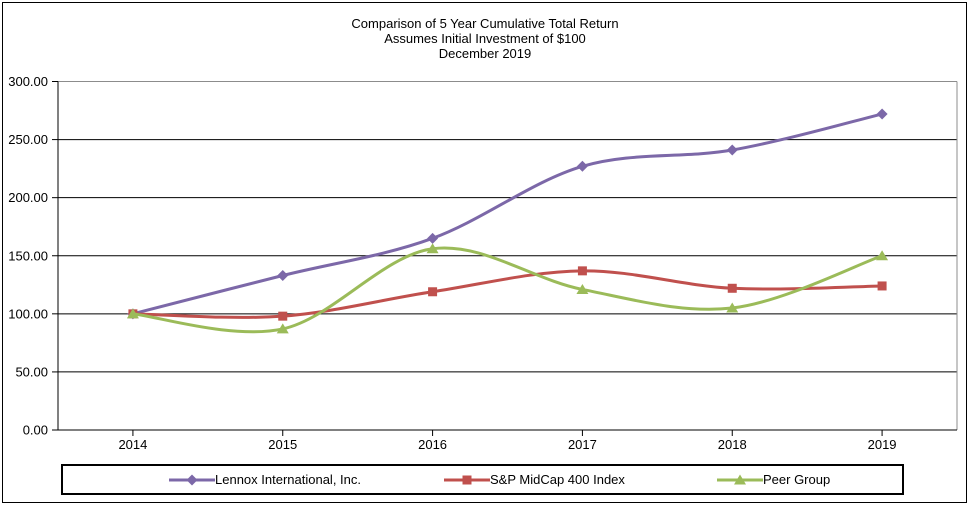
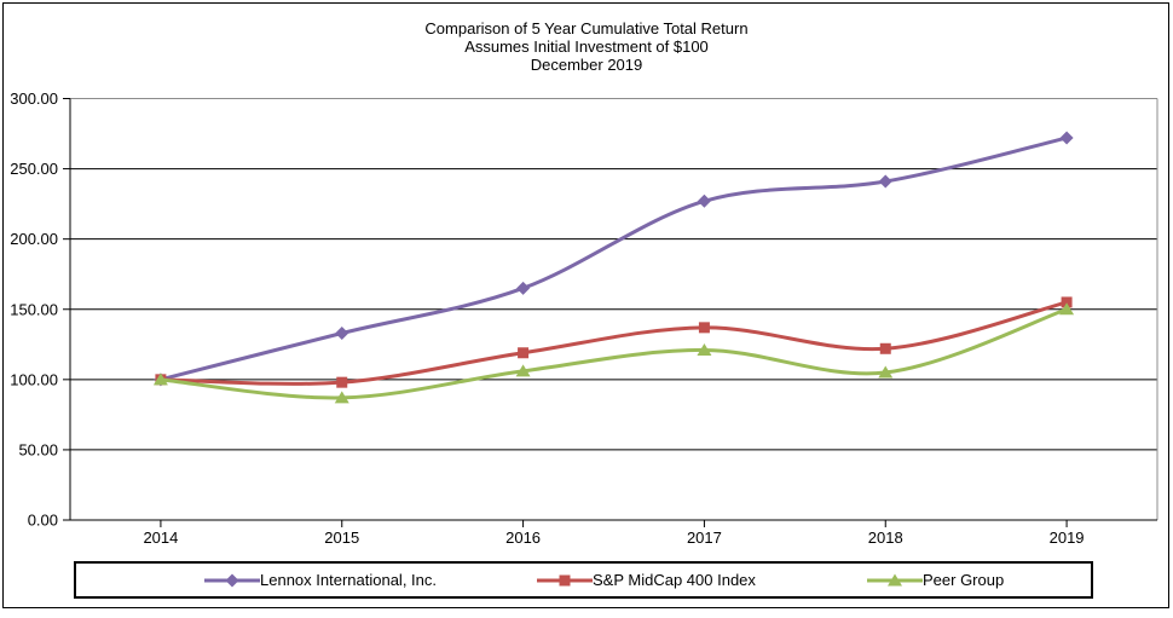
Peer Group/2016: 156 -> 106
S&P MidCap 400 Index/2019: 124 -> 155
